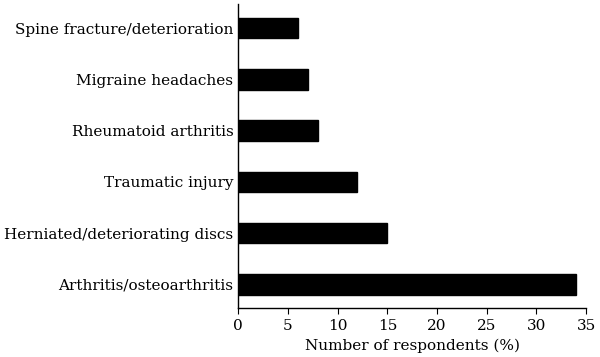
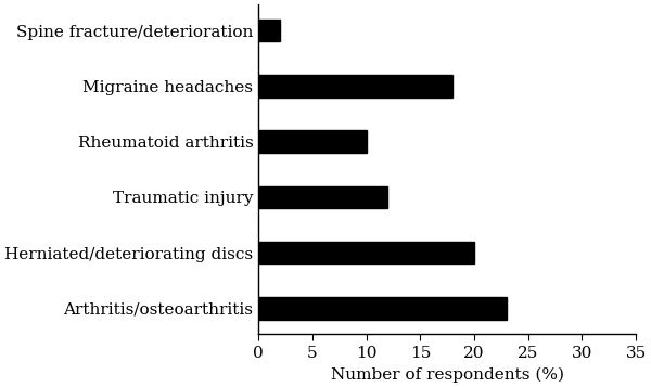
Spine fracture/deterioration: 6 -> 2
Migraine headaches: 7 -> 18
Rheumatoid arthritis: 8 -> 10
Herniated/deteriorating discs: 15 -> 20
Arthritis/osteoarthritis: 34 -> 23
